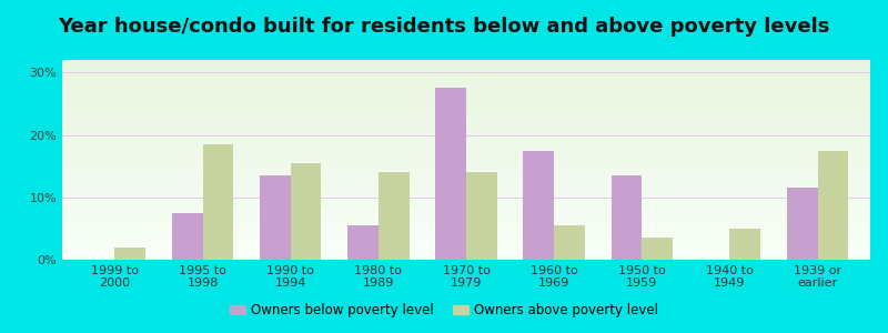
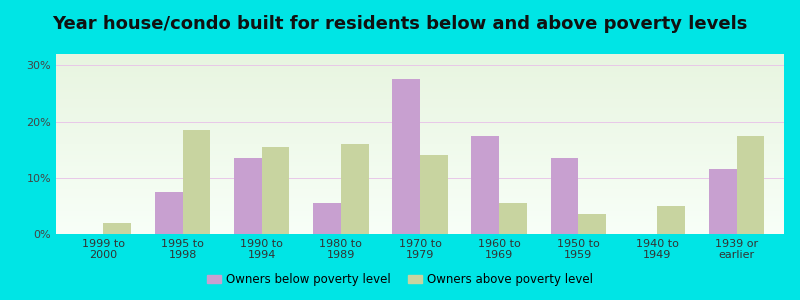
Owners above poverty level/1980 to 1989: 14.0% -> 16.0%
